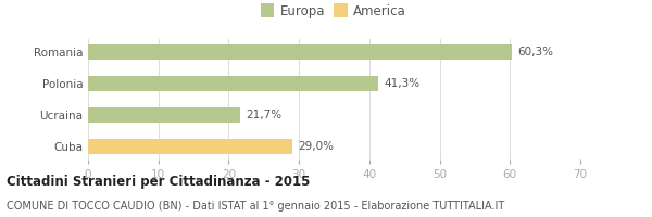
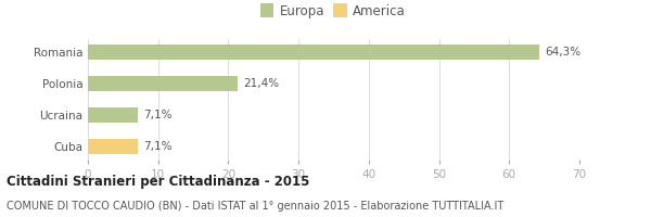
Romania: 60,3% -> 64,3%
Polonia: 41,3% -> 21,4%
Ucraina: 21,7% -> 7,1%
Cuba: 29,0% -> 7,1%
